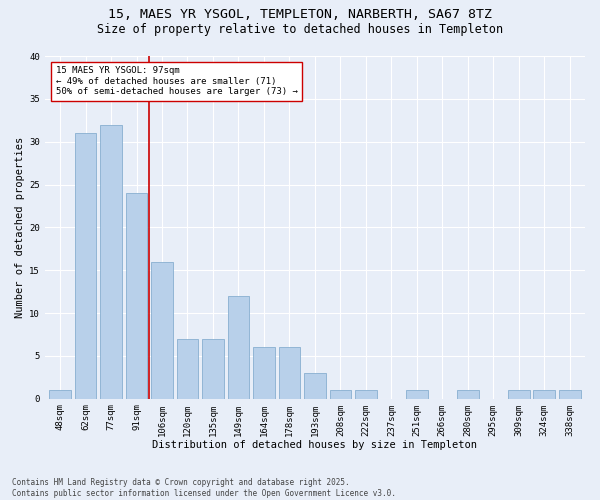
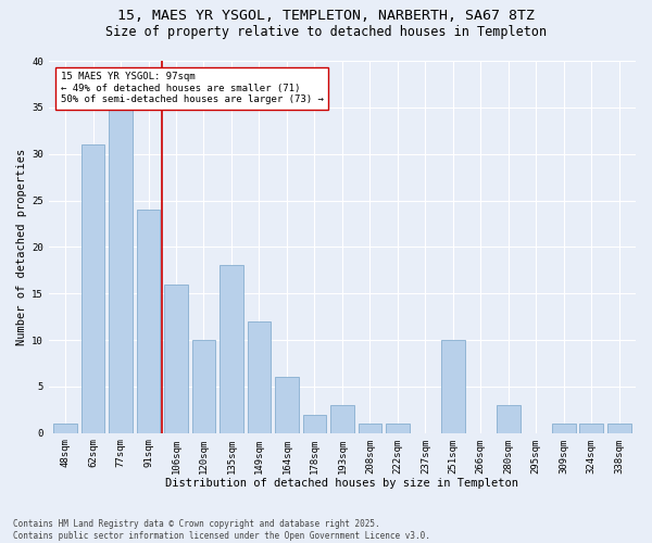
77sqm: 32 -> 35
120sqm: 7 -> 10
135sqm: 7 -> 18
178sqm: 6 -> 2
251sqm: 1 -> 10
280sqm: 1 -> 3
